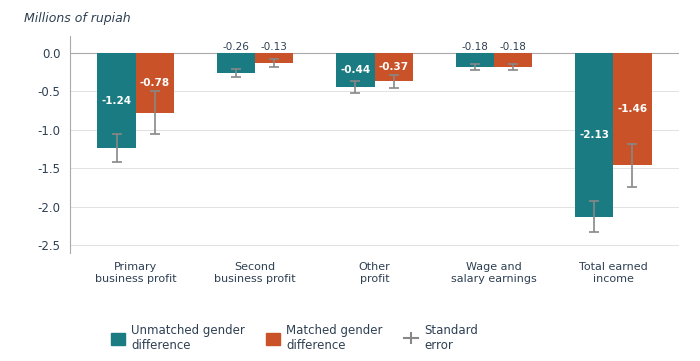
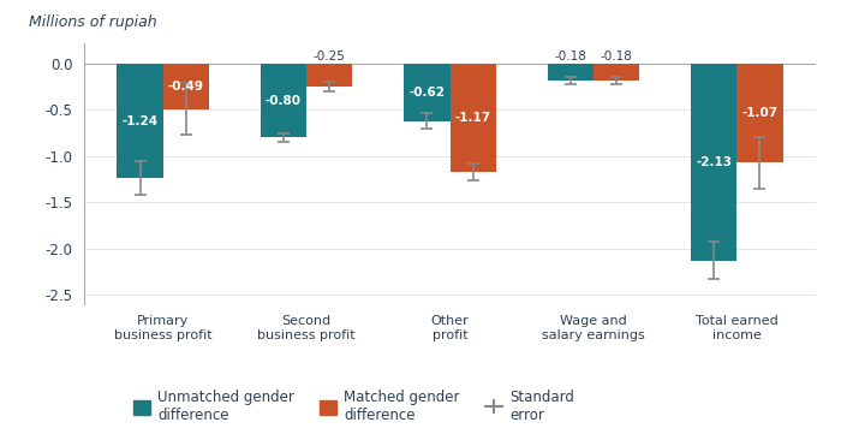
Matched gender difference/Primary business profit: -0.78 -> -0.49
Unmatched gender difference/Second business profit: -0.26 -> -0.80
Matched gender difference/Second business profit: -0.13 -> -0.25
Unmatched gender difference/Other profit: -0.44 -> -0.62
Matched gender difference/Other profit: -0.37 -> -1.17
Matched gender difference/Total earned income: -1.46 -> -1.07
